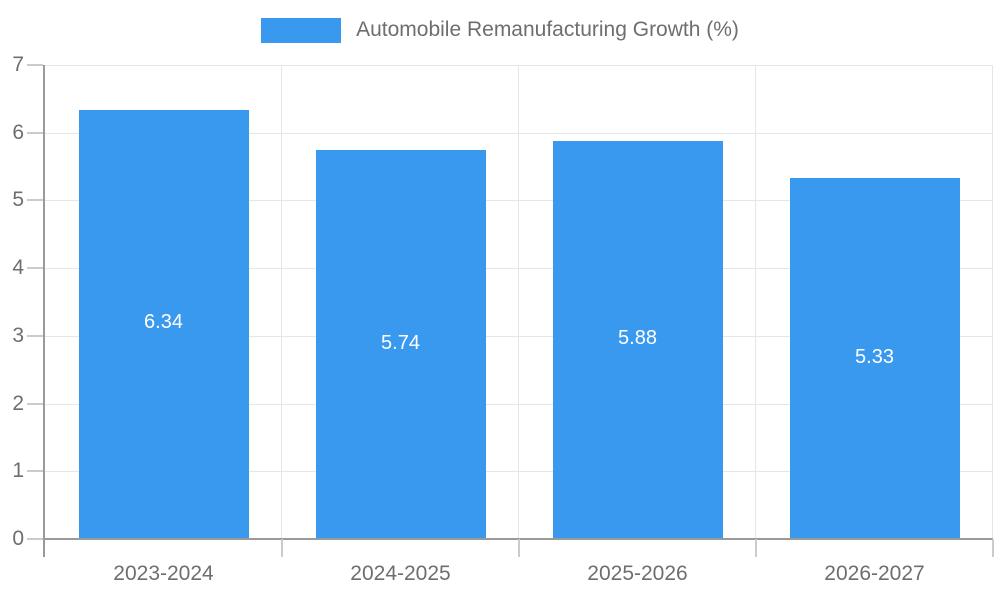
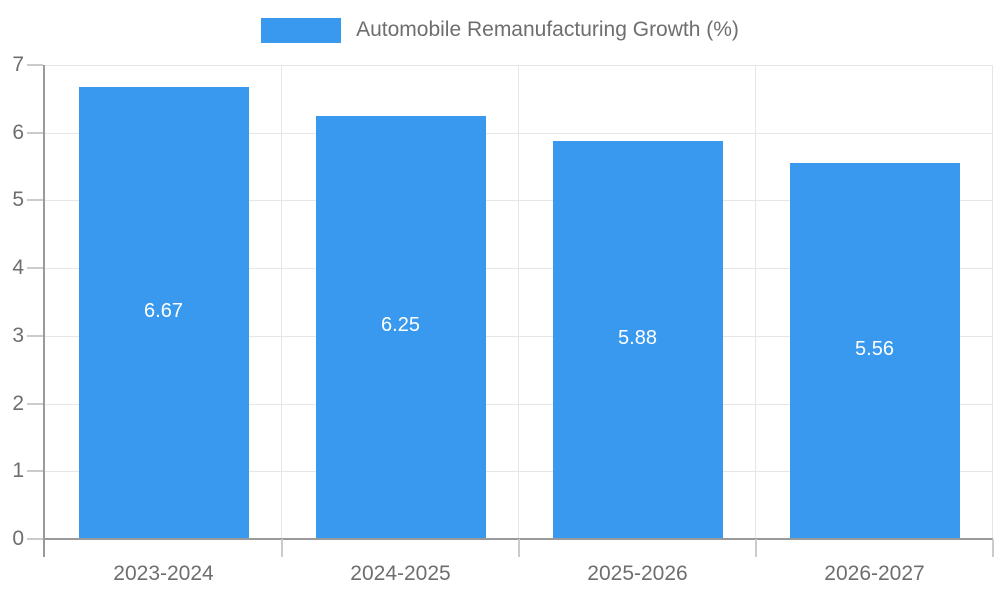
2023-2024: 6.34 -> 6.67
2024-2025: 5.74 -> 6.25
2026-2027: 5.33 -> 5.56
